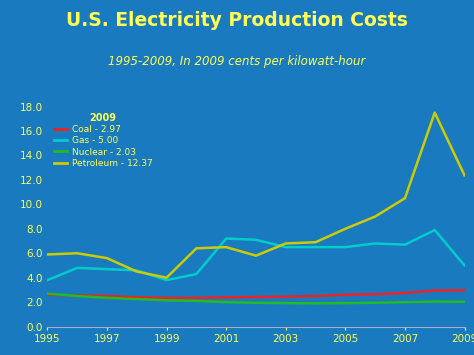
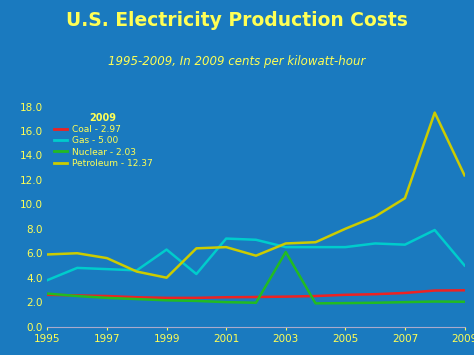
Gas - 5.00/1999: 3.8 -> 6.3
Nuclear - 2.03/2003: 1.9 -> 6.1
